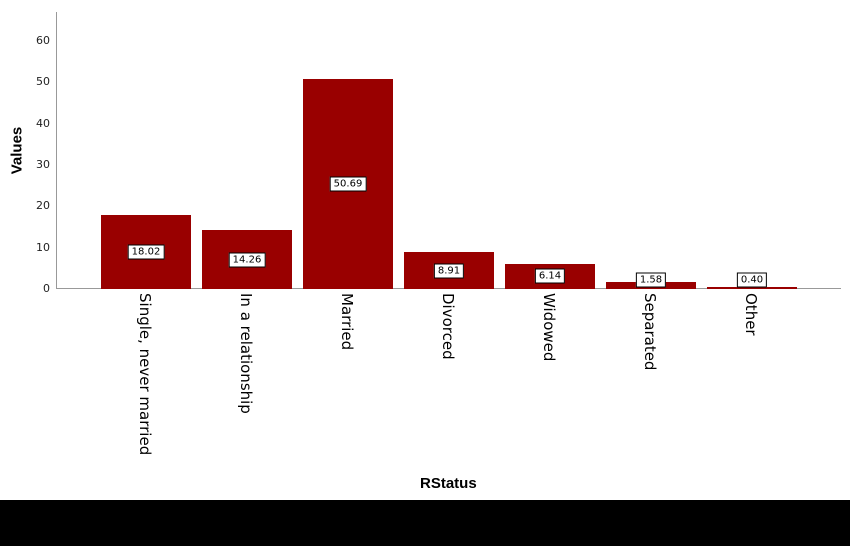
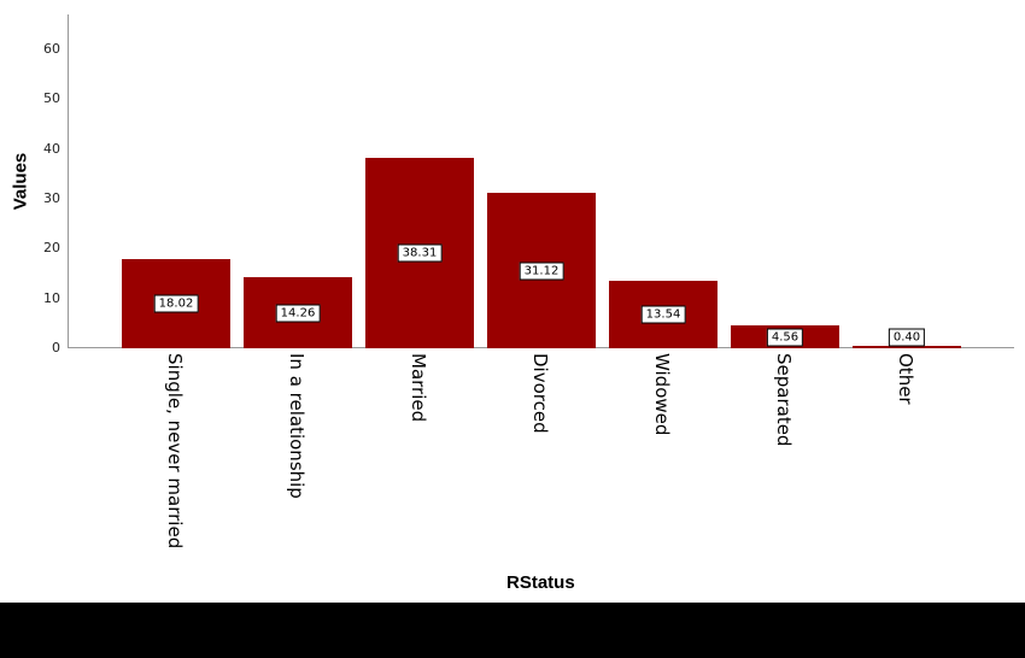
Married: 50.69 -> 38.31
Divorced: 8.91 -> 31.12
Widowed: 6.14 -> 13.54
Separated: 1.58 -> 4.56
